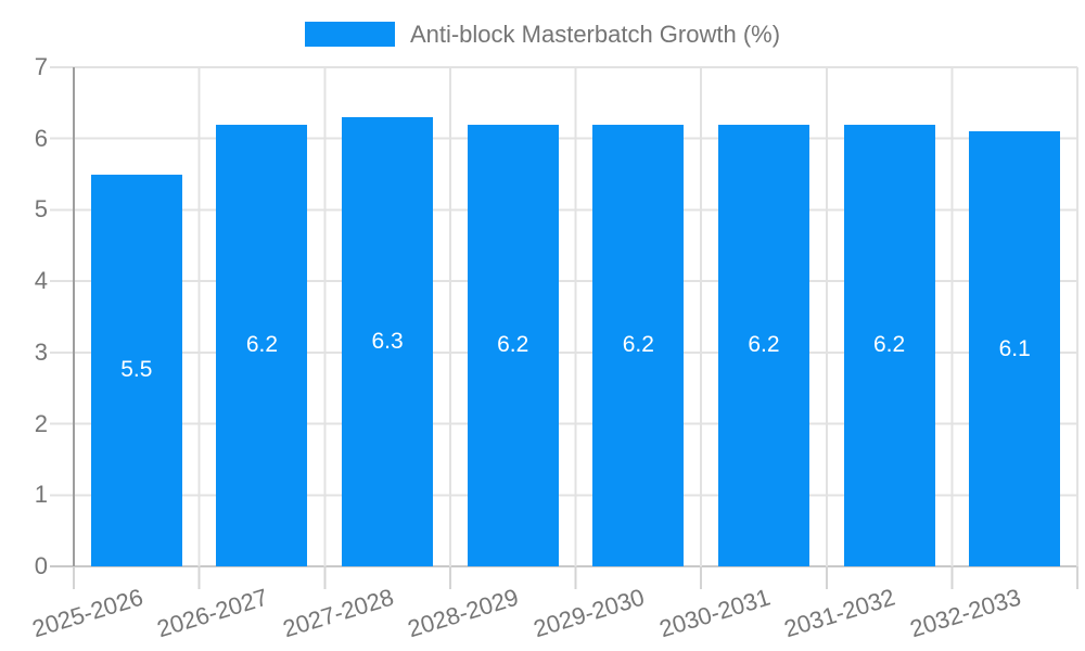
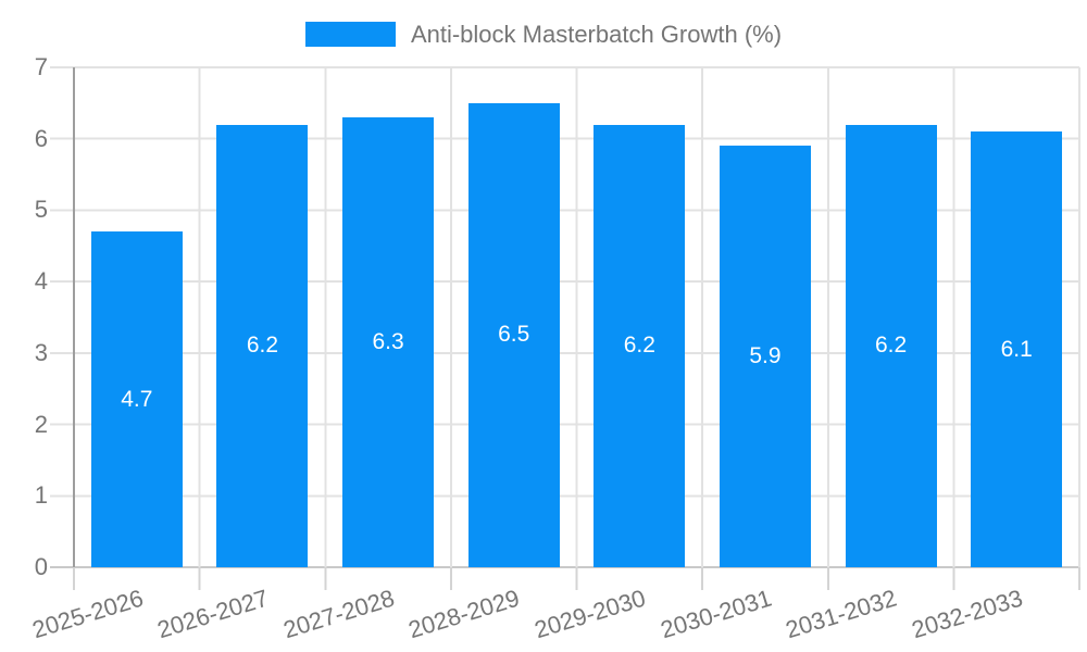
2025-2026: 5.5 -> 4.7
2028-2029: 6.2 -> 6.5
2030-2031: 6.2 -> 5.9
